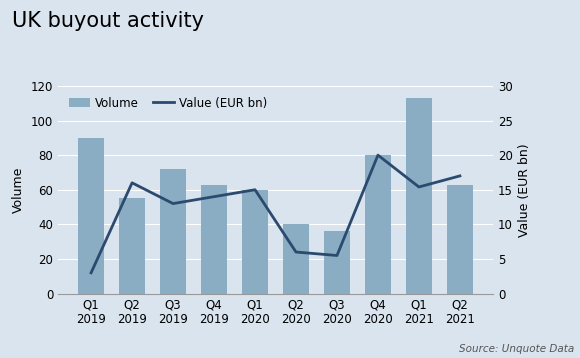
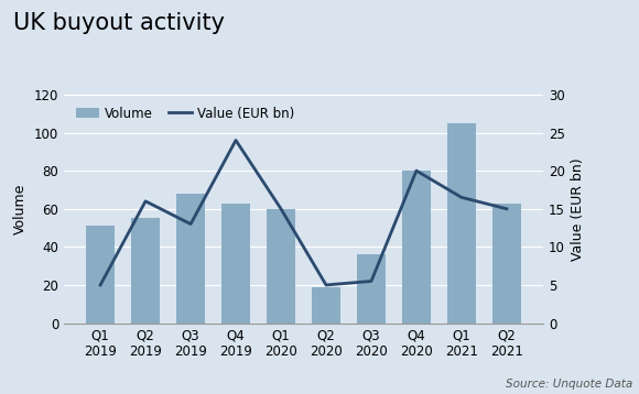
Volume/Q1 2019: 90 -> 51
Value (EUR bn)/Q1 2019: 3.0 -> 5.0
Volume/Q3 2019: 72 -> 68
Value (EUR bn)/Q4 2019: 14.0 -> 24.0
Volume/Q2 2020: 40 -> 19
Value (EUR bn)/Q2 2020: 6.0 -> 5.0
Volume/Q1 2021: 113 -> 105
Value (EUR bn)/Q1 2021: 15.4 -> 16.5
Value (EUR bn)/Q2 2021: 17.0 -> 15.0
